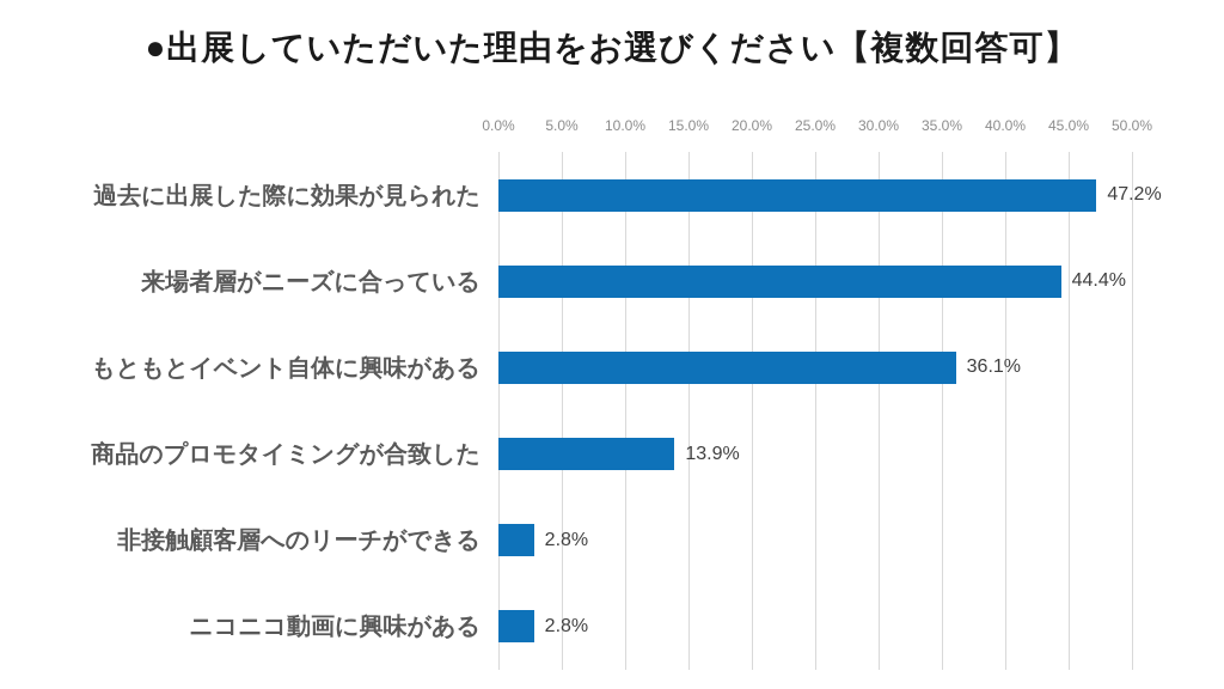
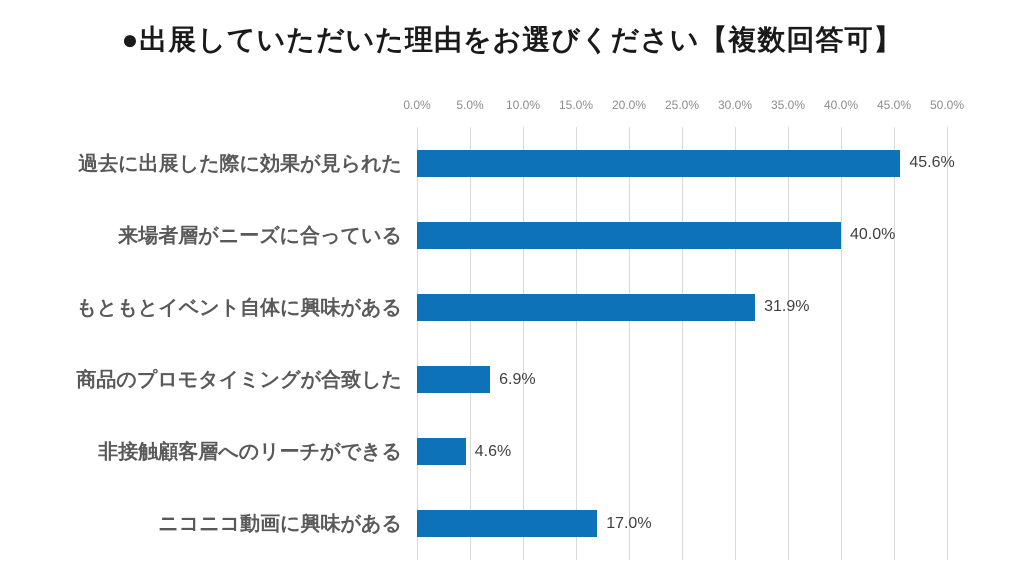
過去に出展した際に効果が見られた: 47.2% -> 45.6%
来場者層がニーズに合っている: 44.4% -> 40.0%
もともとイベント自体に興味がある: 36.1% -> 31.9%
商品のプロモタイミングが合致した: 13.9% -> 6.9%
非接触顧客層へのリーチができる: 2.8% -> 4.6%
ニコニコ動画に興味がある: 2.8% -> 17.0%
